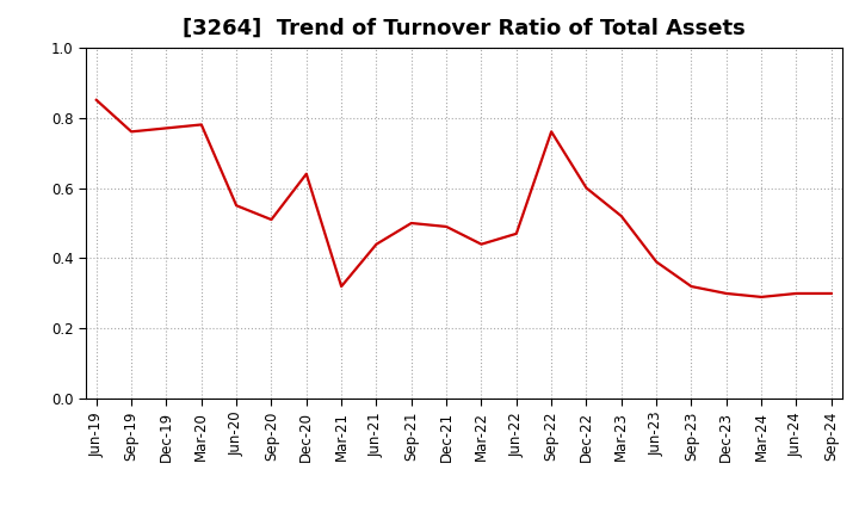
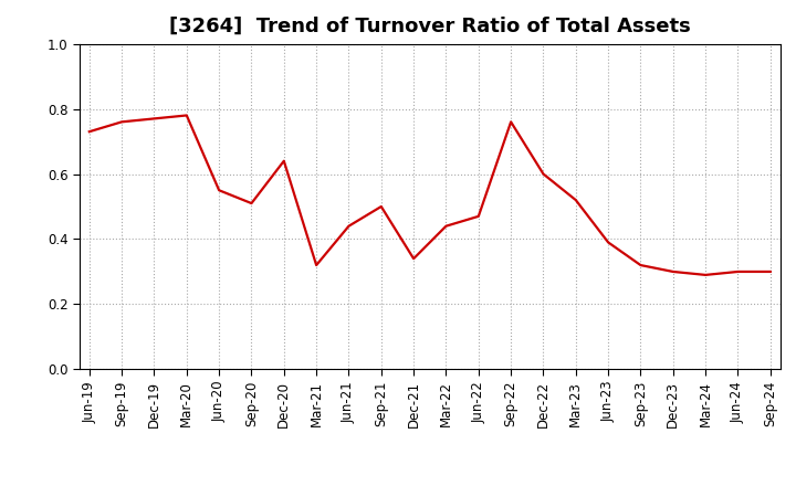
Jun-19: 0.85 -> 0.73
Dec-21: 0.49 -> 0.34
